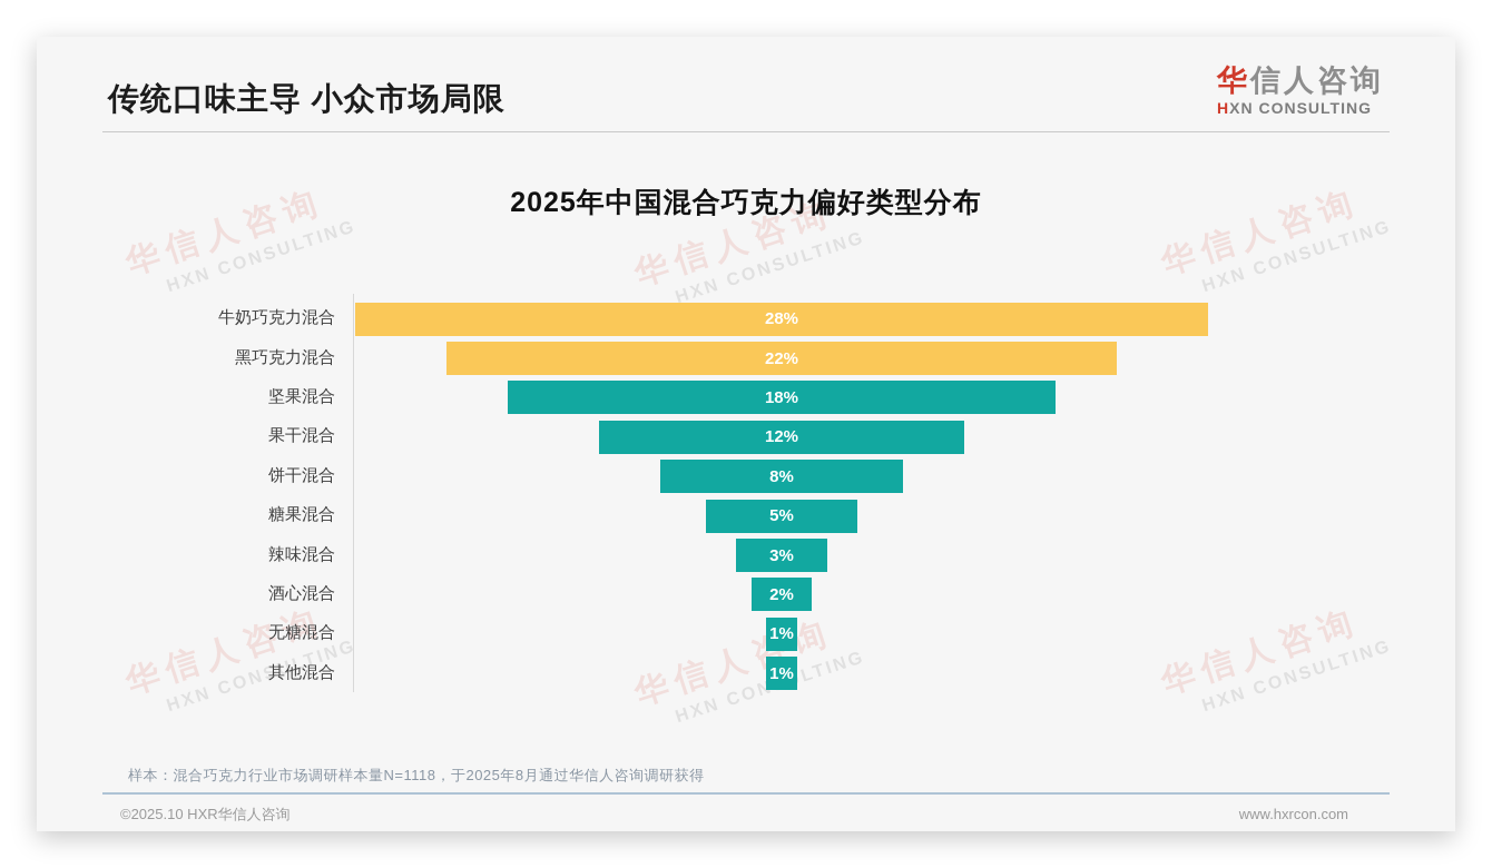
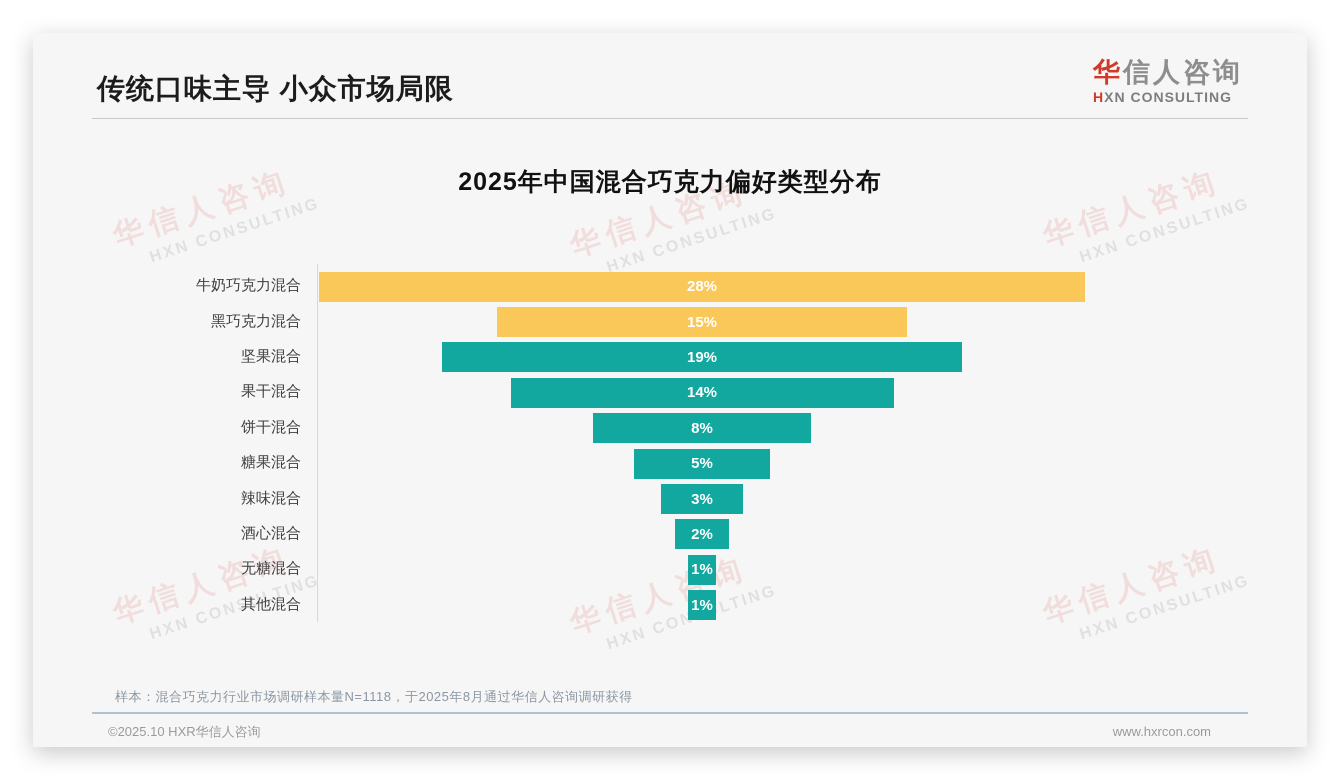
黑巧克力混合: 22% -> 15%
坚果混合: 18% -> 19%
果干混合: 12% -> 14%
